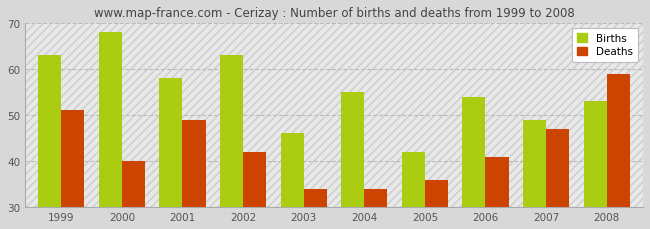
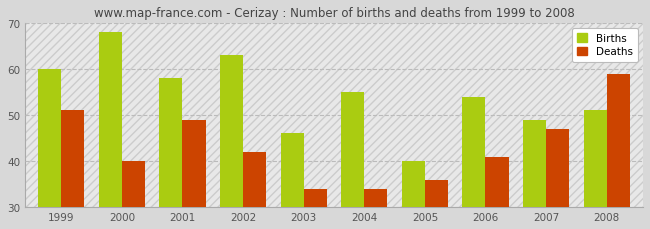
Births/1999: 63 -> 60
Births/2005: 42 -> 40
Births/2008: 53 -> 51
